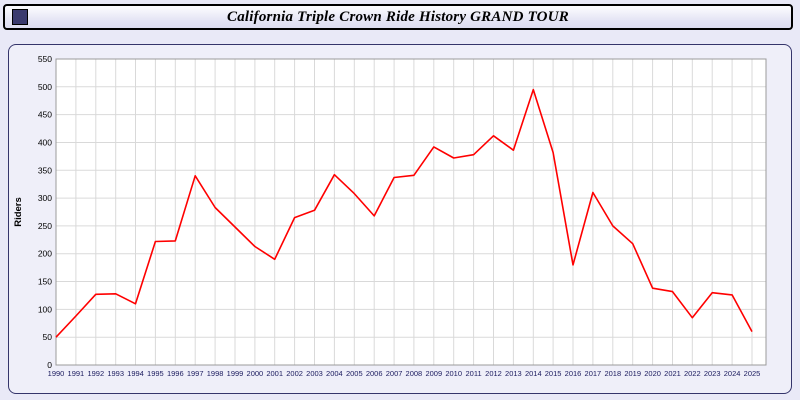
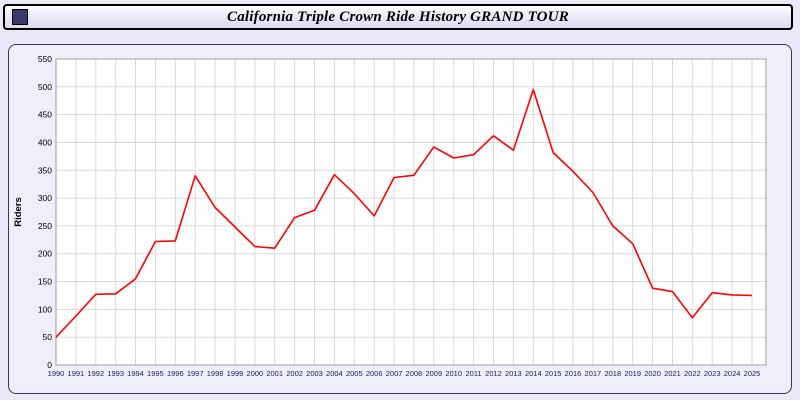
1994: 110 -> 160
2001: 190 -> 210
2016: 180 -> 350
2025: 60 -> 120
